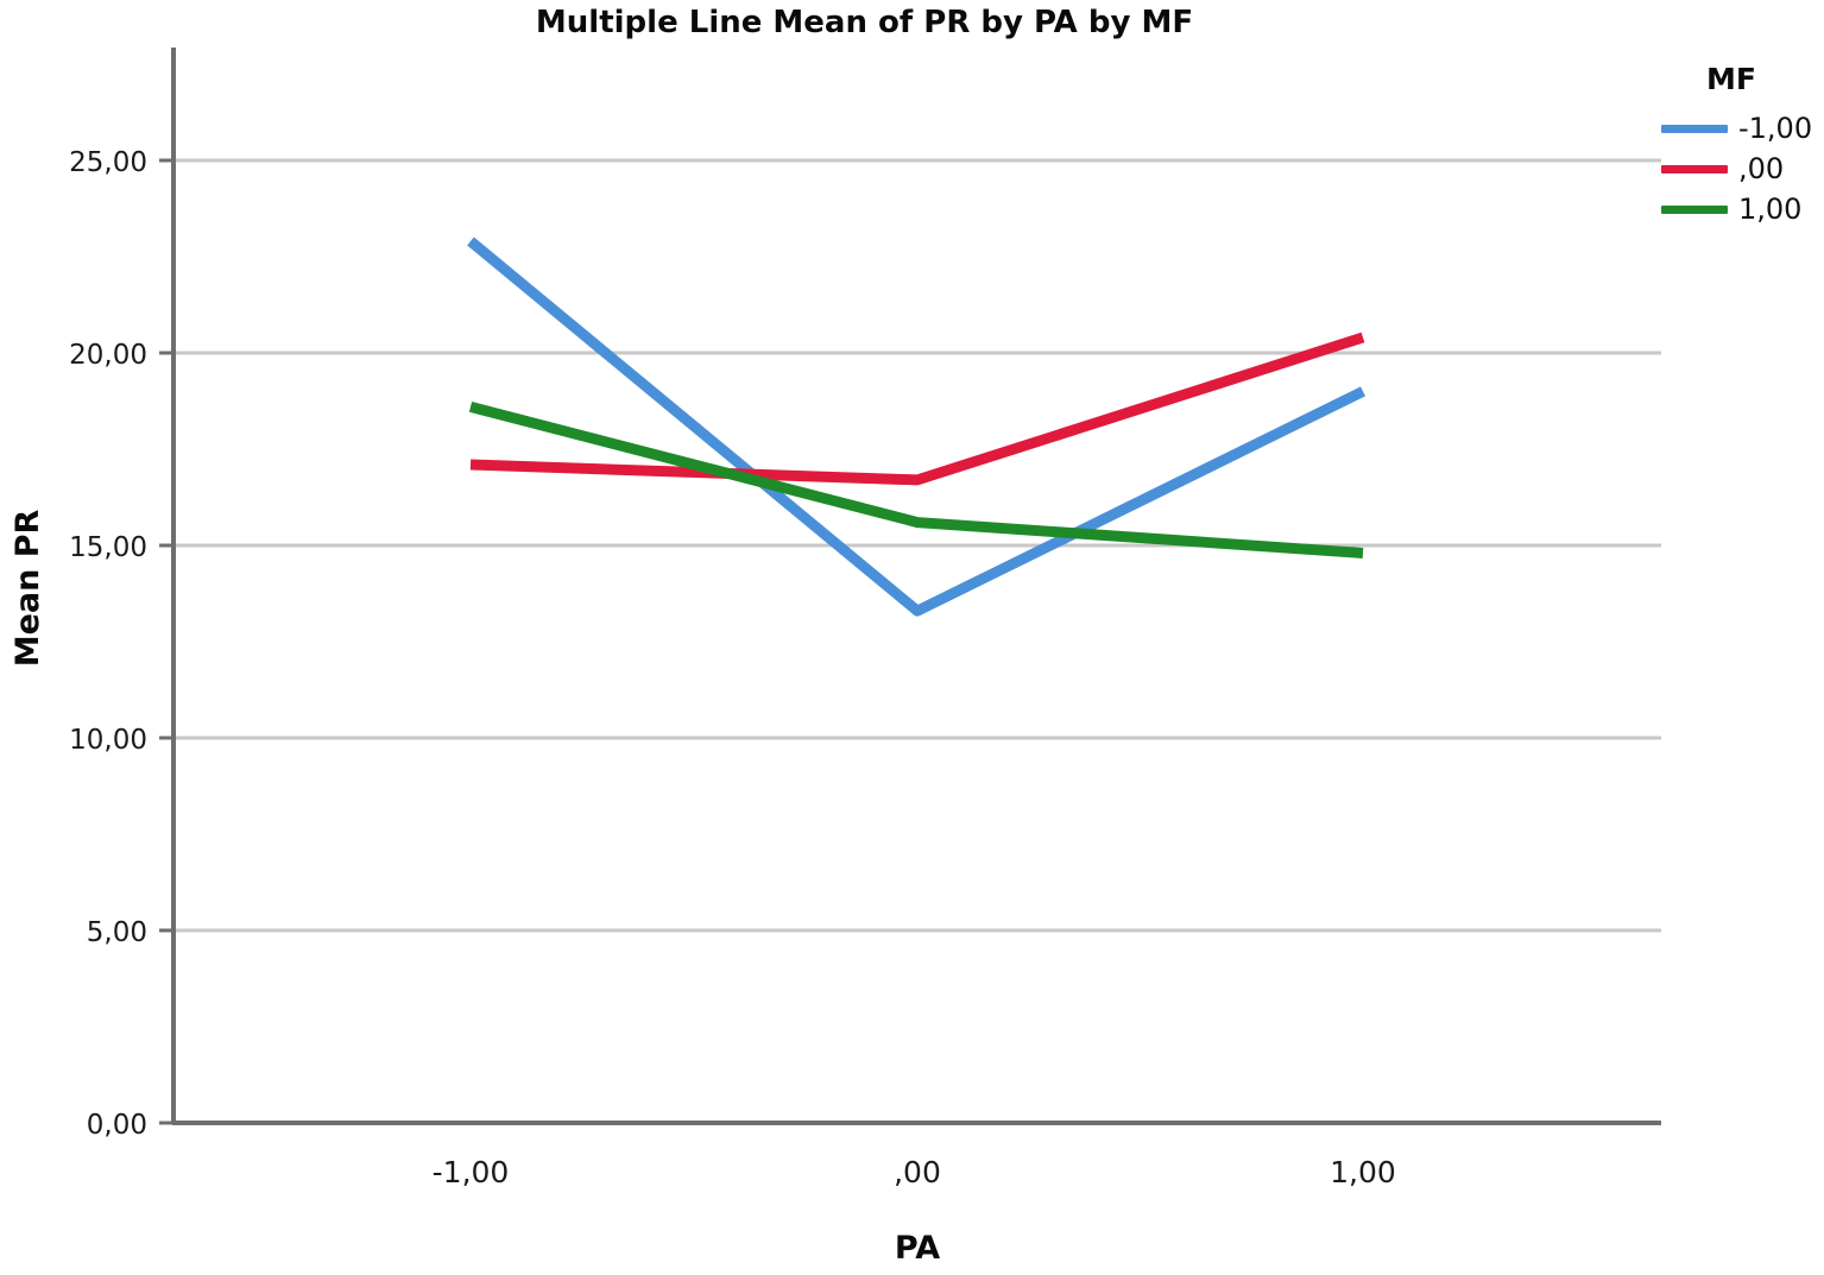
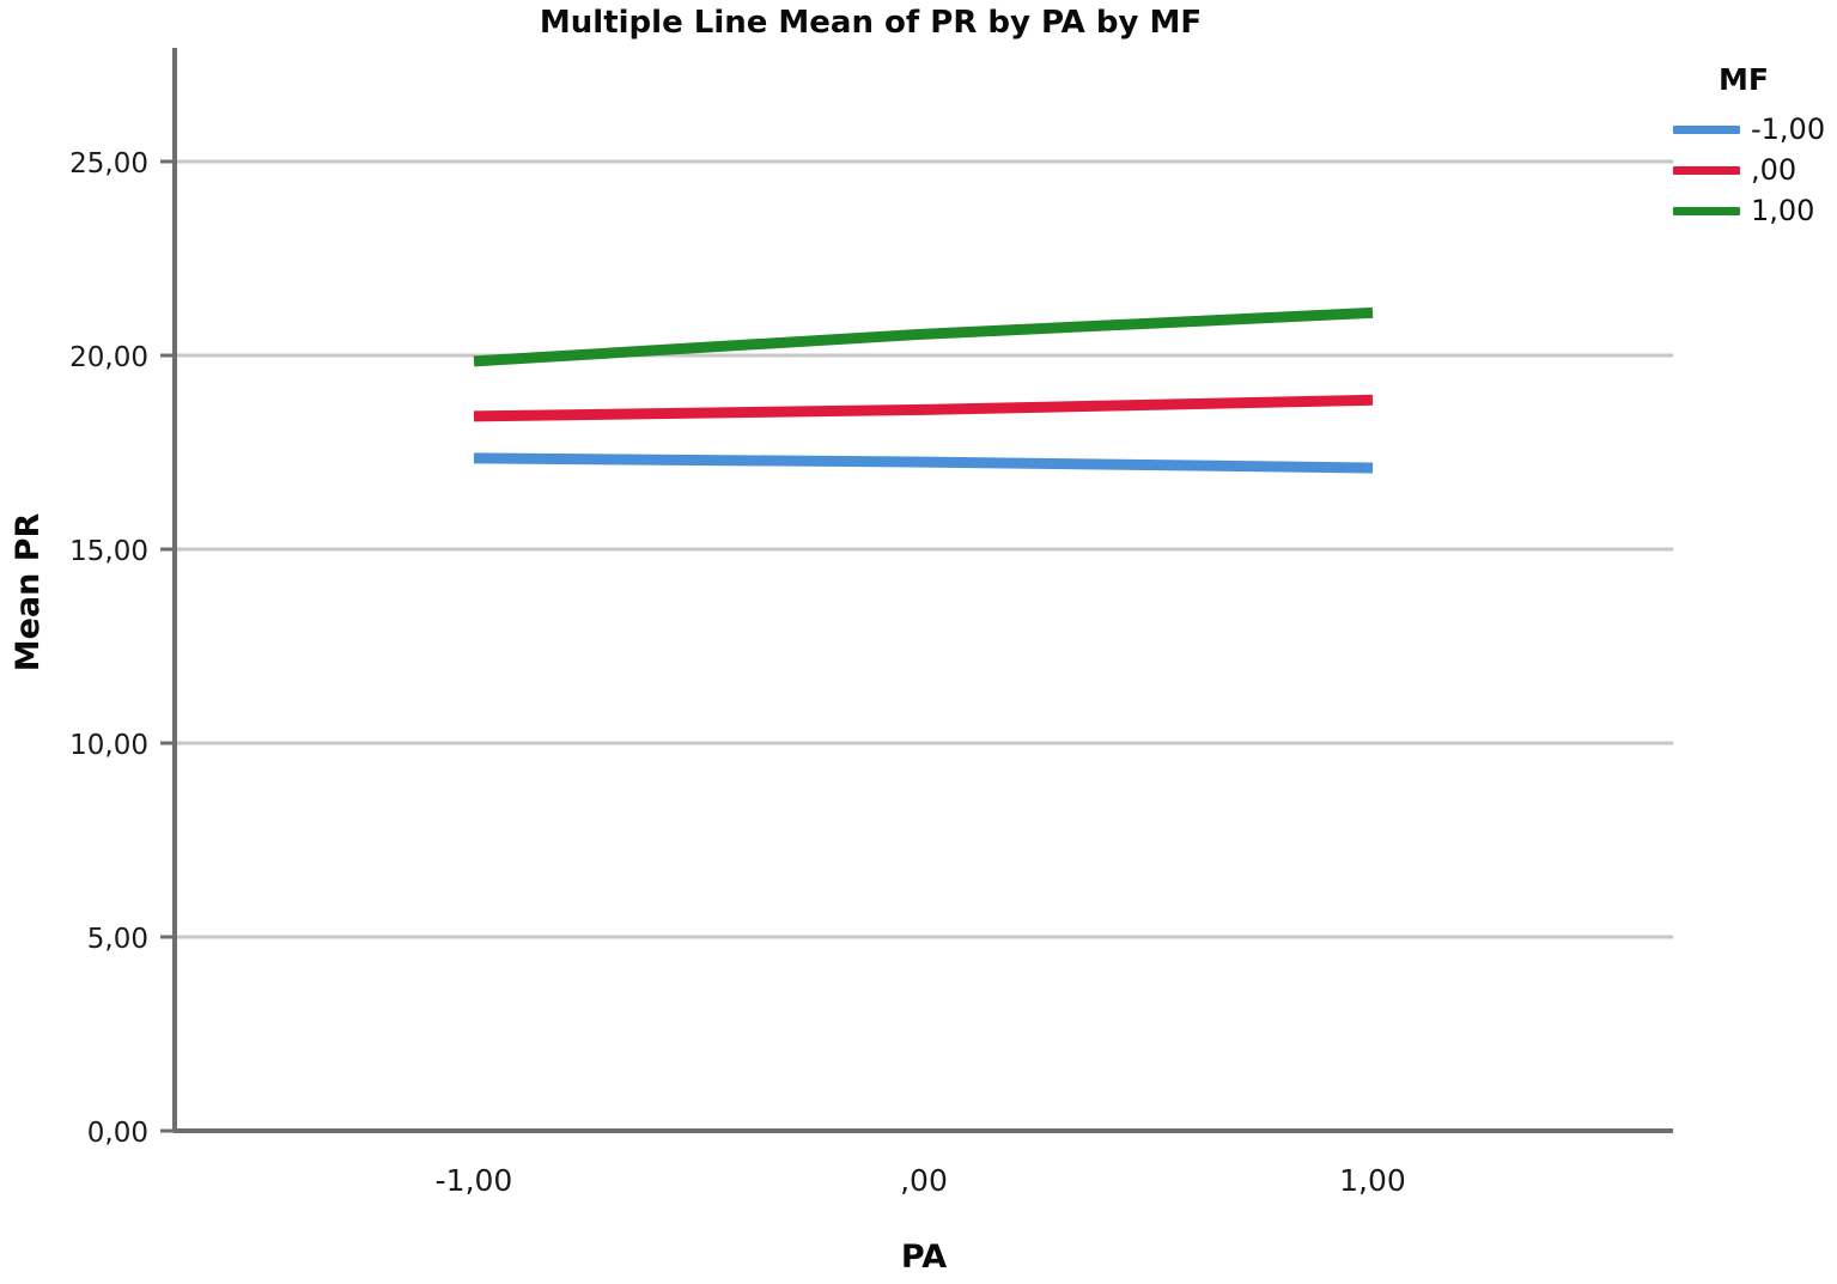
-1,00/-1,00: 22,9 -> 17,4
,00/-1,00: 17,1 -> 18,4
1,00/-1,00: 18,6 -> 19,9
-1,00/,00: 13,3 -> 17,2
,00/,00: 16,7 -> 18,6
1,00/,00: 15,6 -> 20,6
-1,00/1,00: 19,0 -> 17,1
,00/1,00: 20,4 -> 18,9
1,00/1,00: 14,8 -> 21,1
